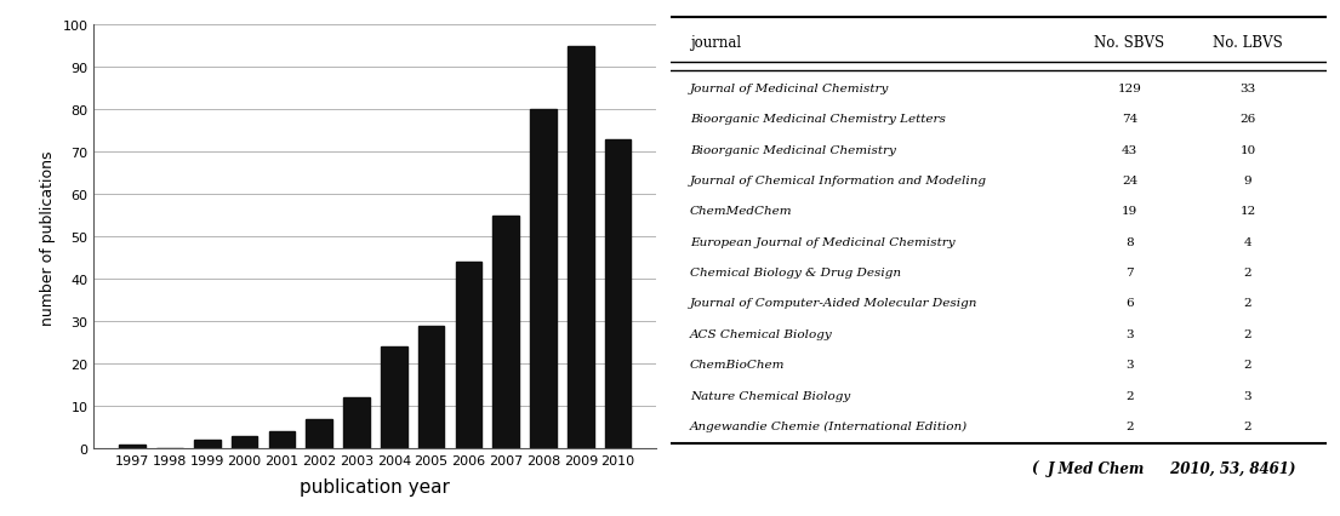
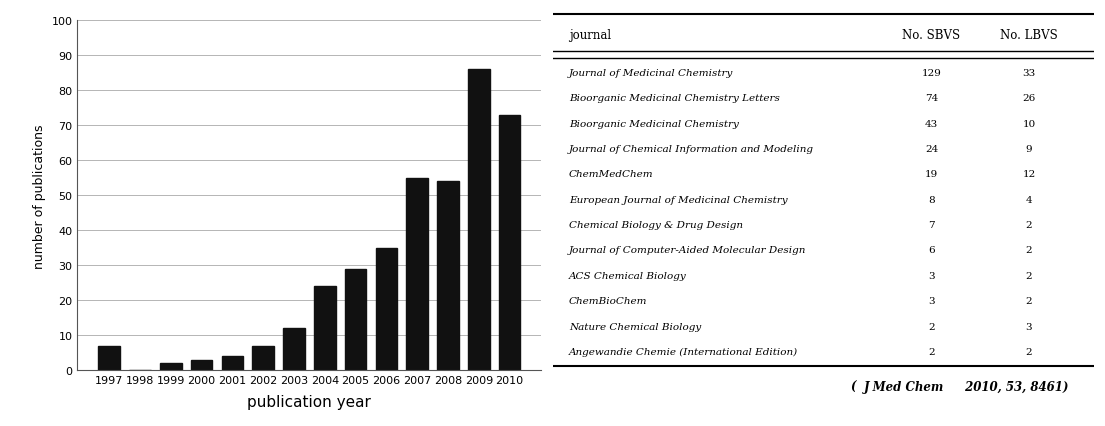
1997: 1 -> 7
2006: 44 -> 35
2008: 80 -> 54
2009: 95 -> 86
